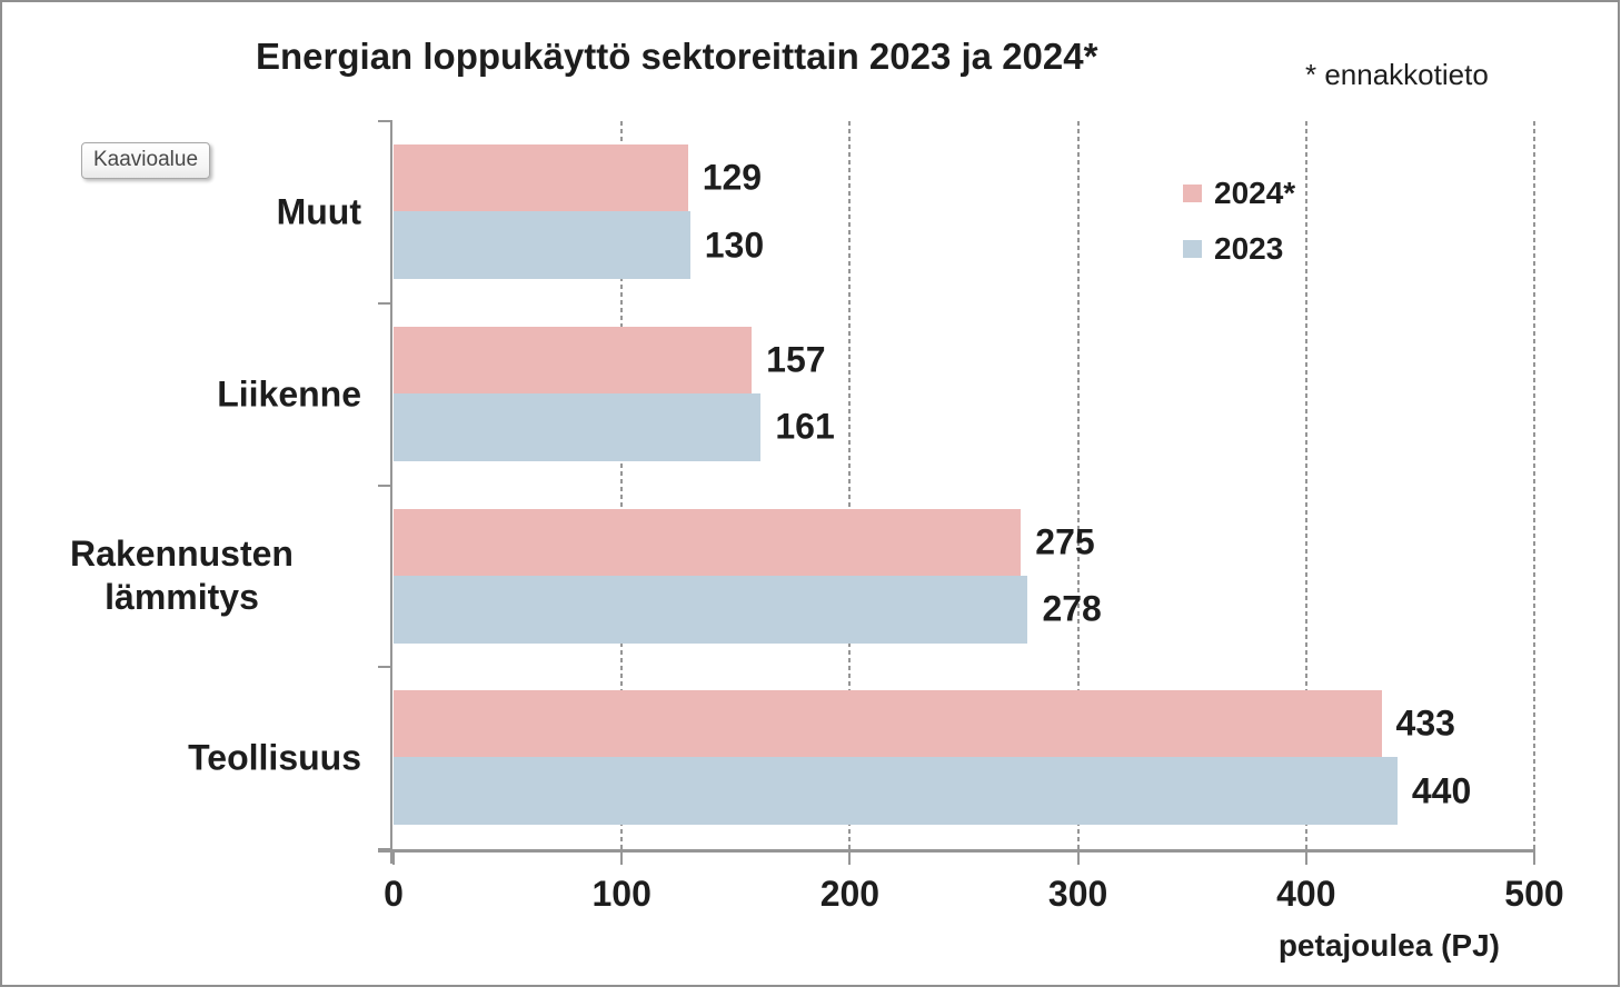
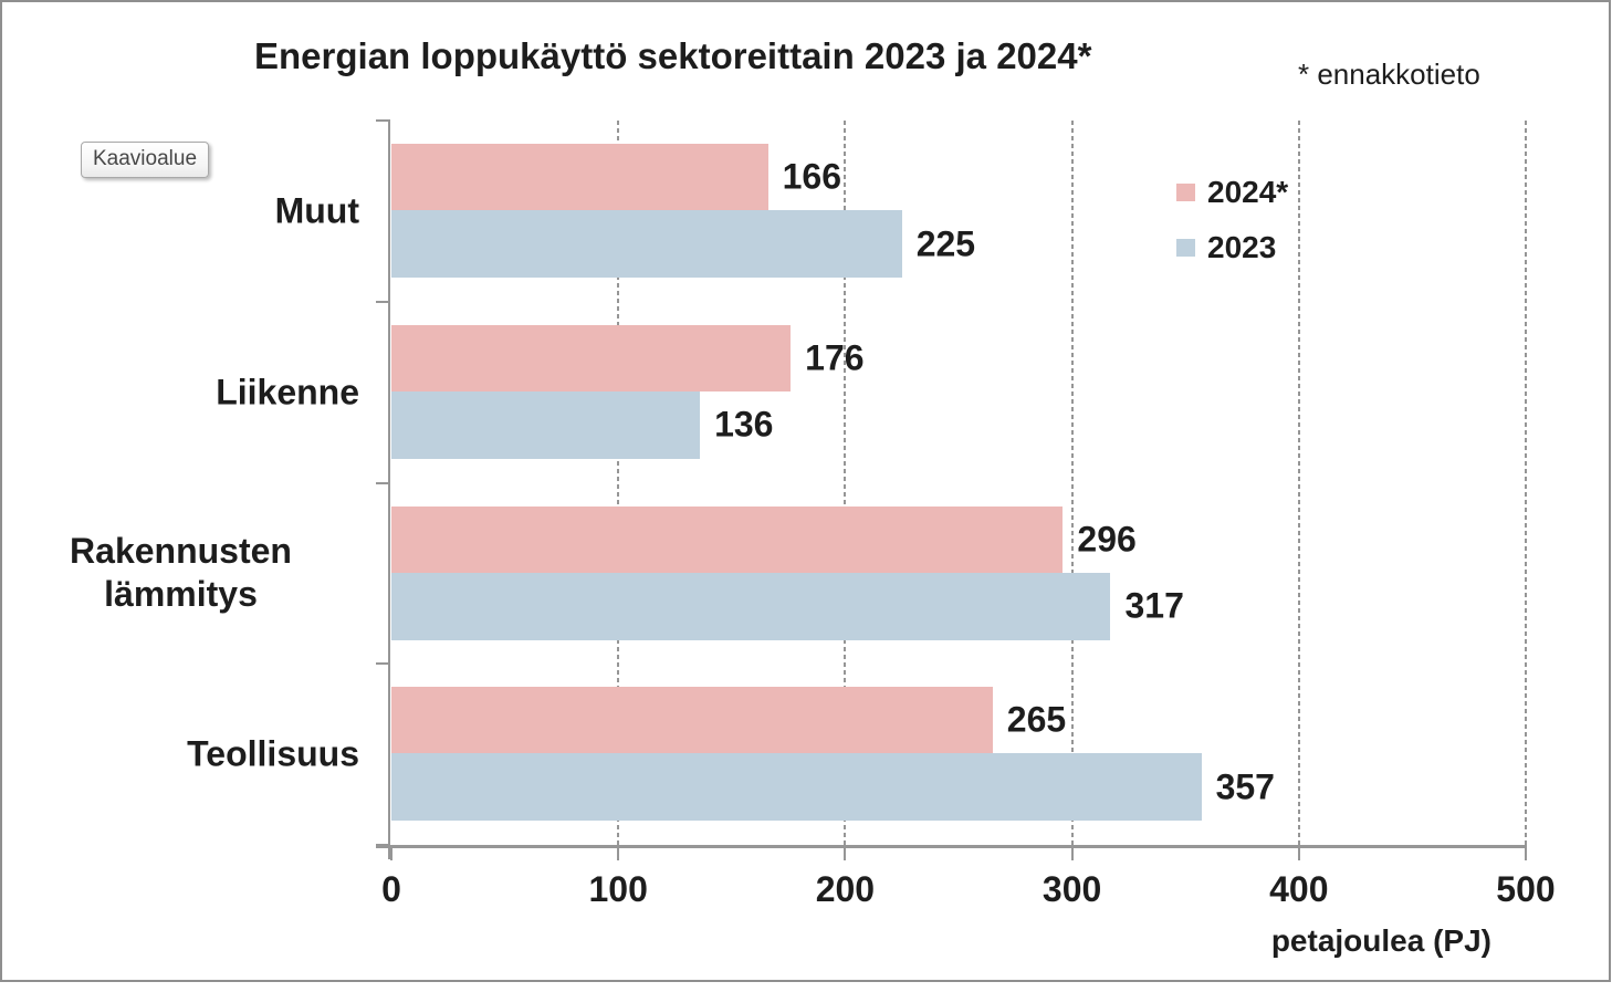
2024*/Muut: 129 -> 166
2023/Muut: 130 -> 225
2024*/Liikenne: 157 -> 176
2023/Liikenne: 161 -> 136
2024*/Rakennusten lämmitys: 275 -> 296
2023/Rakennusten lämmitys: 278 -> 317
2024*/Teollisuus: 433 -> 265
2023/Teollisuus: 440 -> 357
